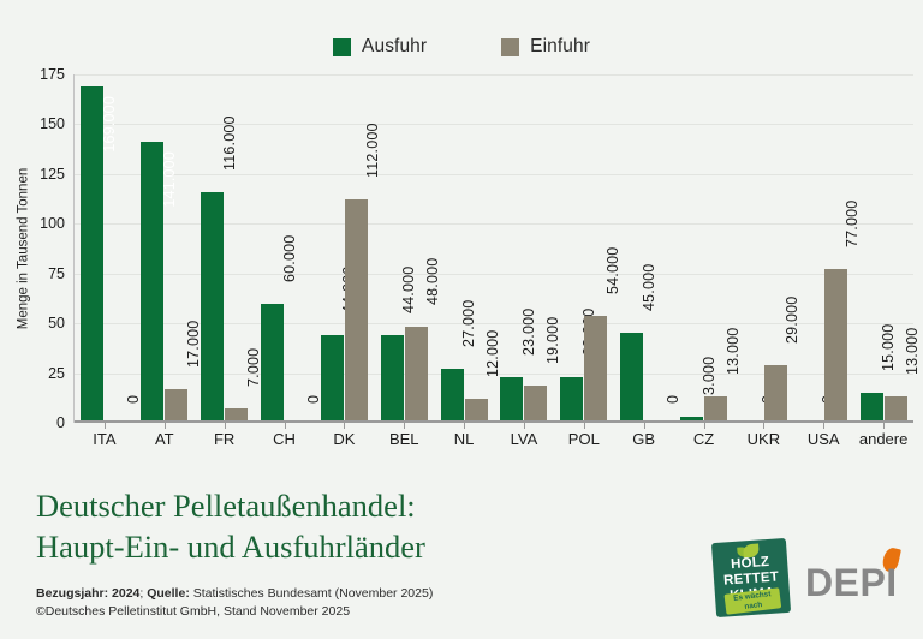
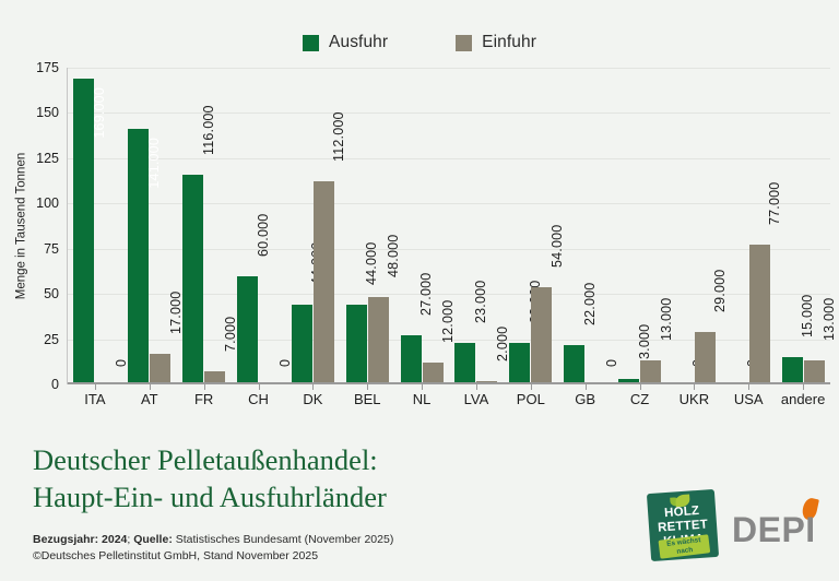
Einfuhr/LVA: 19.000 -> 2.000
Ausfuhr/GB: 45.000 -> 22.000
